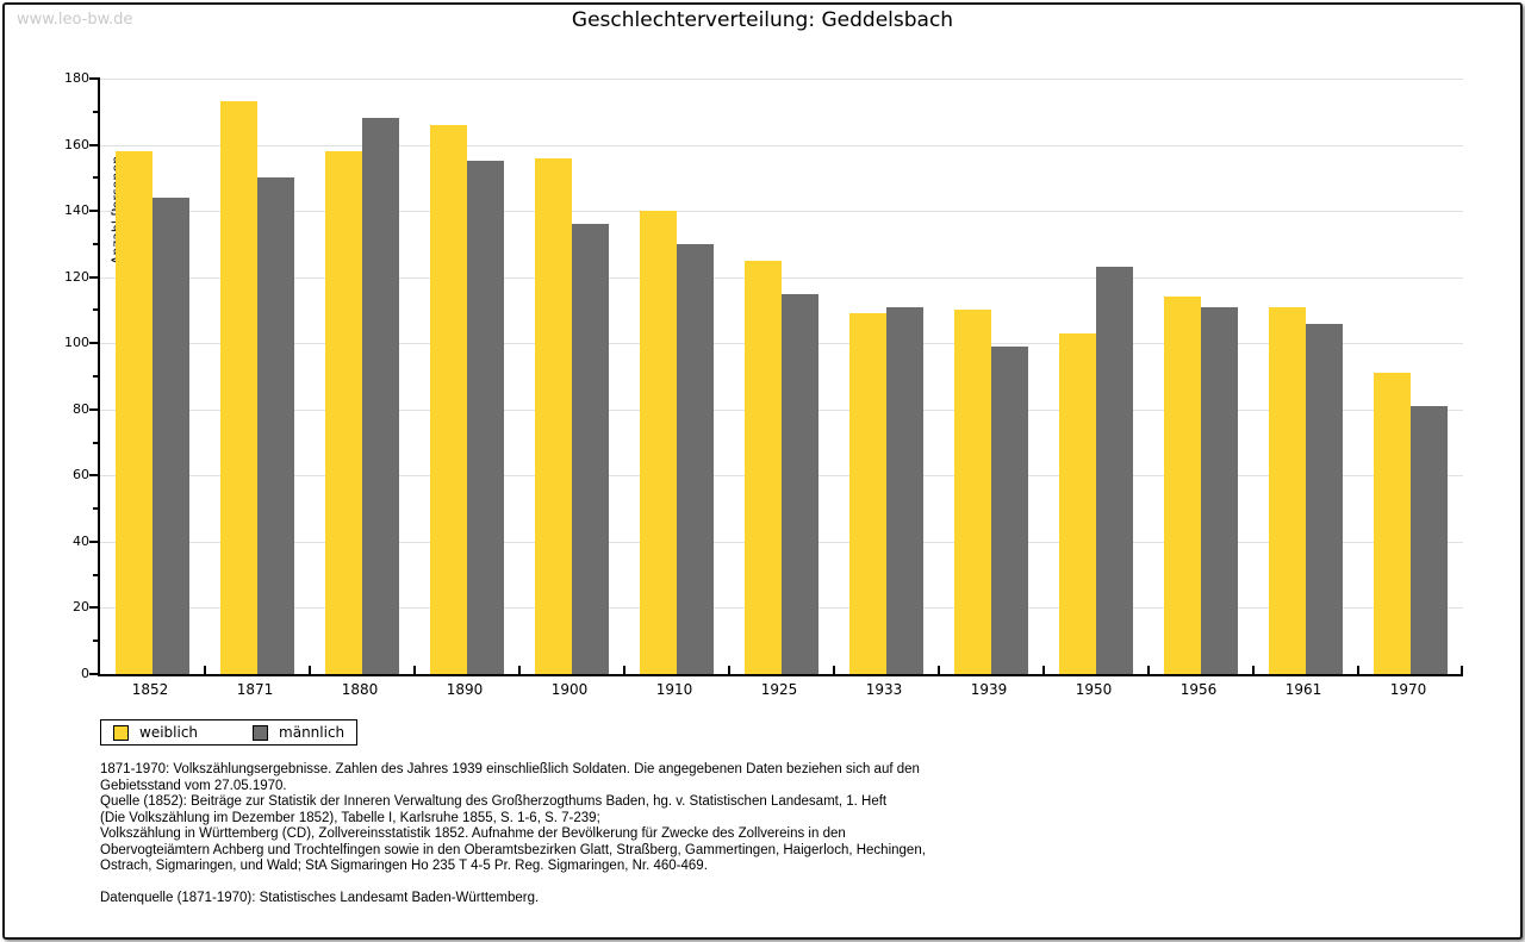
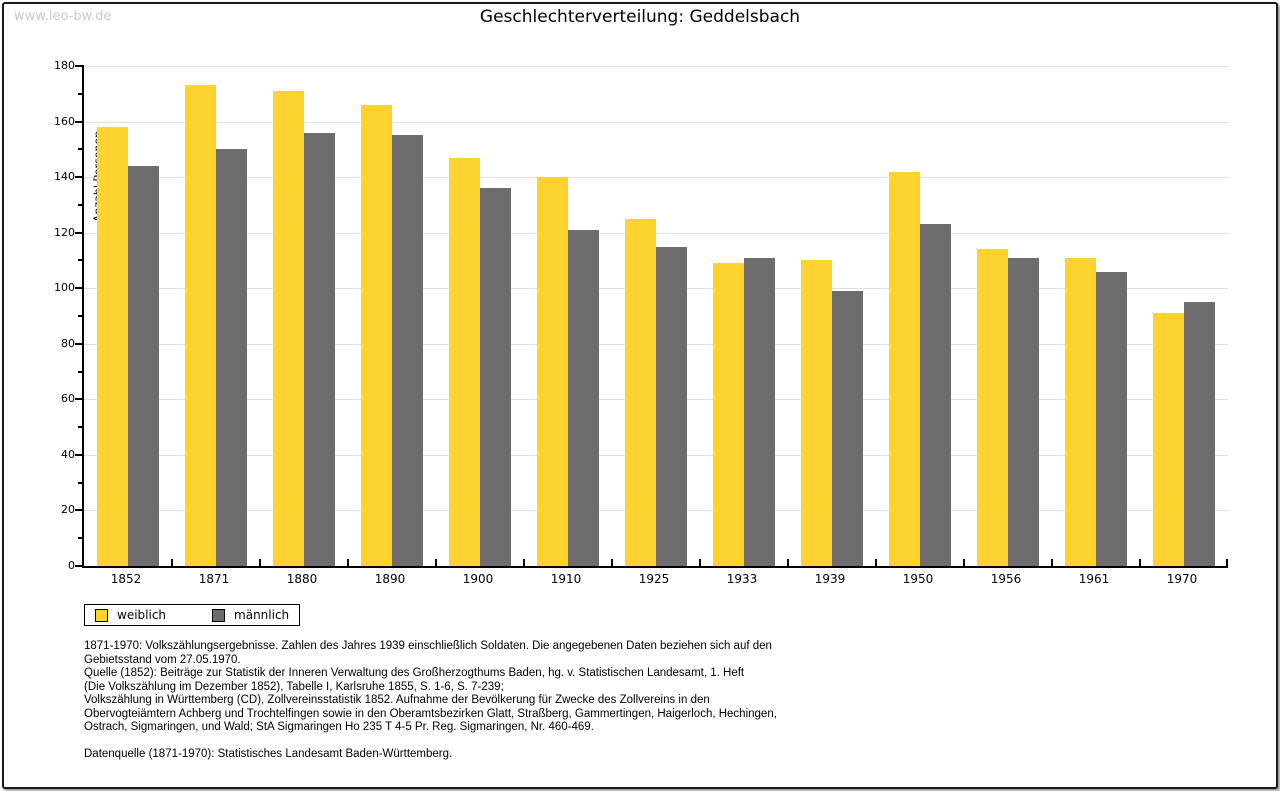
weiblich/1880: 158 -> 171
männlich/1880: 168 -> 156
weiblich/1900: 156 -> 147
männlich/1910: 130 -> 121
weiblich/1950: 103 -> 142
männlich/1970: 81 -> 95
